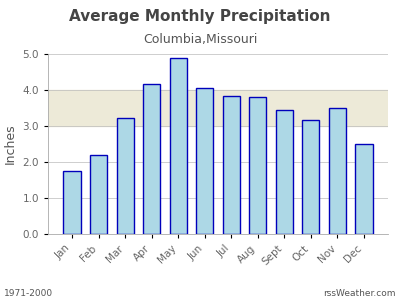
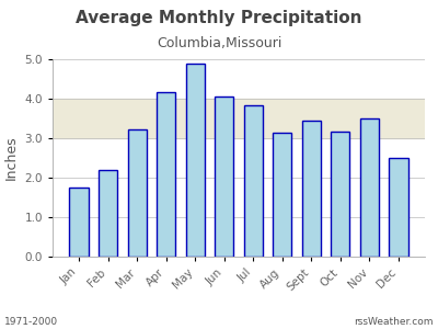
Aug: 3.80 -> 3.15
